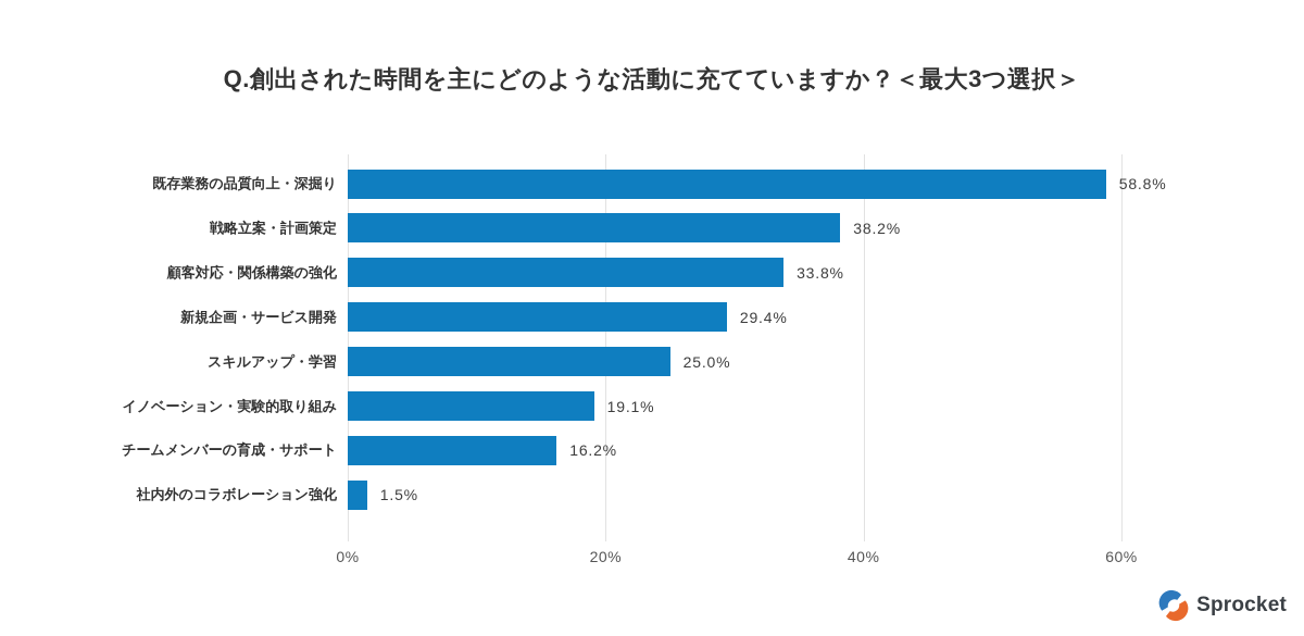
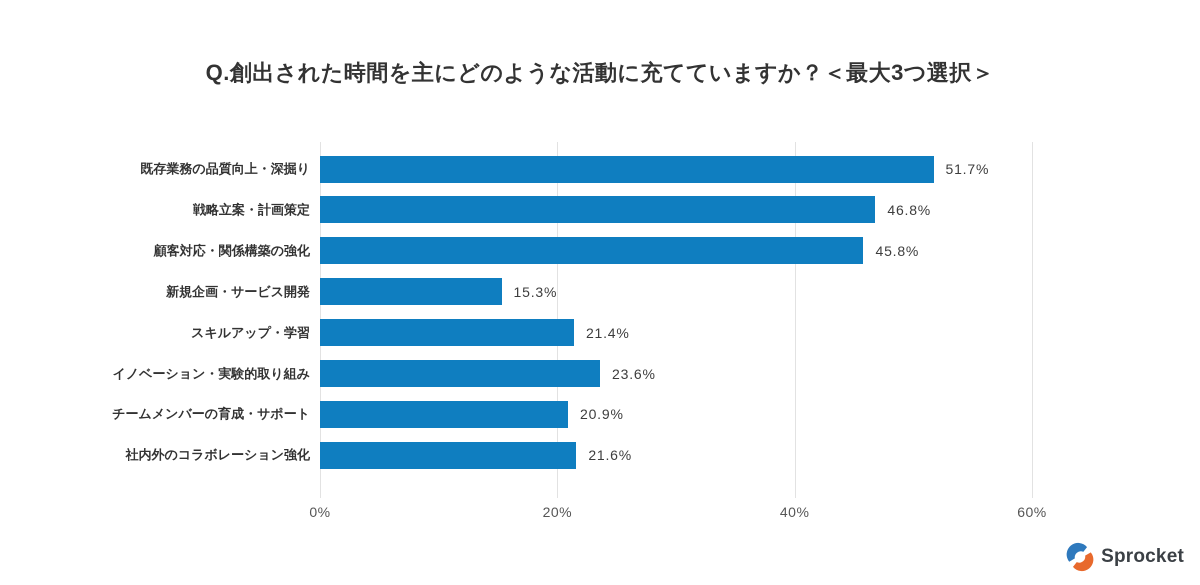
既存業務の品質向上・深掘り: 58.8% -> 51.7%
戦略立案・計画策定: 38.2% -> 46.8%
顧客対応・関係構築の強化: 33.8% -> 45.8%
新規企画・サービス開発: 29.4% -> 15.3%
スキルアップ・学習: 25.0% -> 21.4%
イノベーション・実験的取り組み: 19.1% -> 23.6%
チームメンバーの育成・サポート: 16.2% -> 20.9%
社内外のコラボレーション強化: 1.5% -> 21.6%
